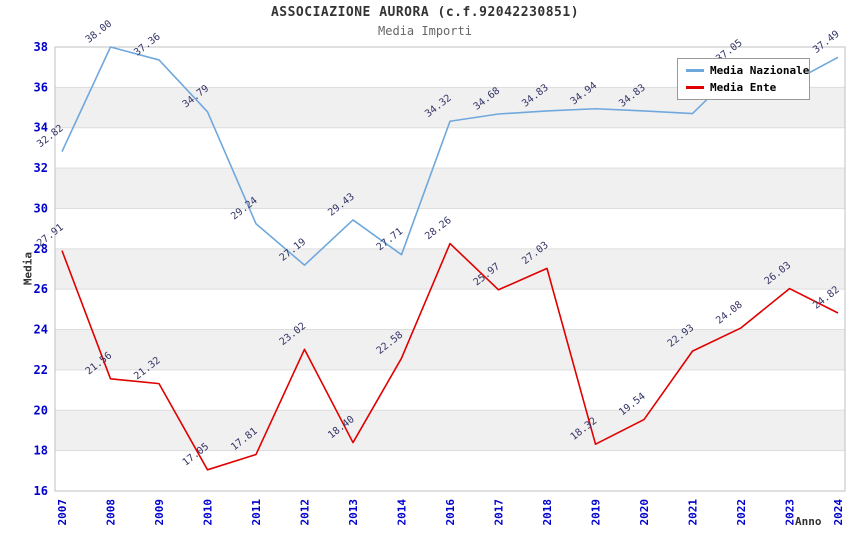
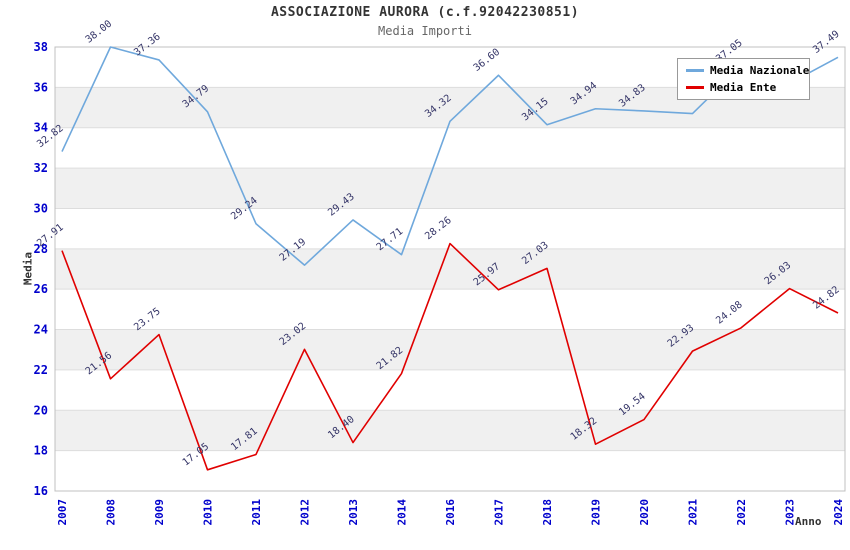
Media Ente/2009: 21.32 -> 23.75
Media Ente/2014: 22.58 -> 21.82
Media Nazionale/2017: 34.68 -> 36.60
Media Nazionale/2018: 34.83 -> 34.15
